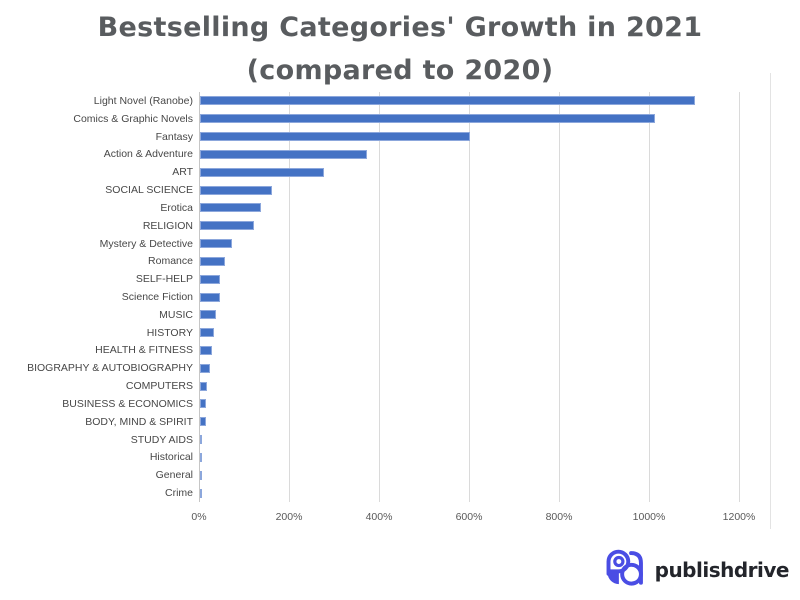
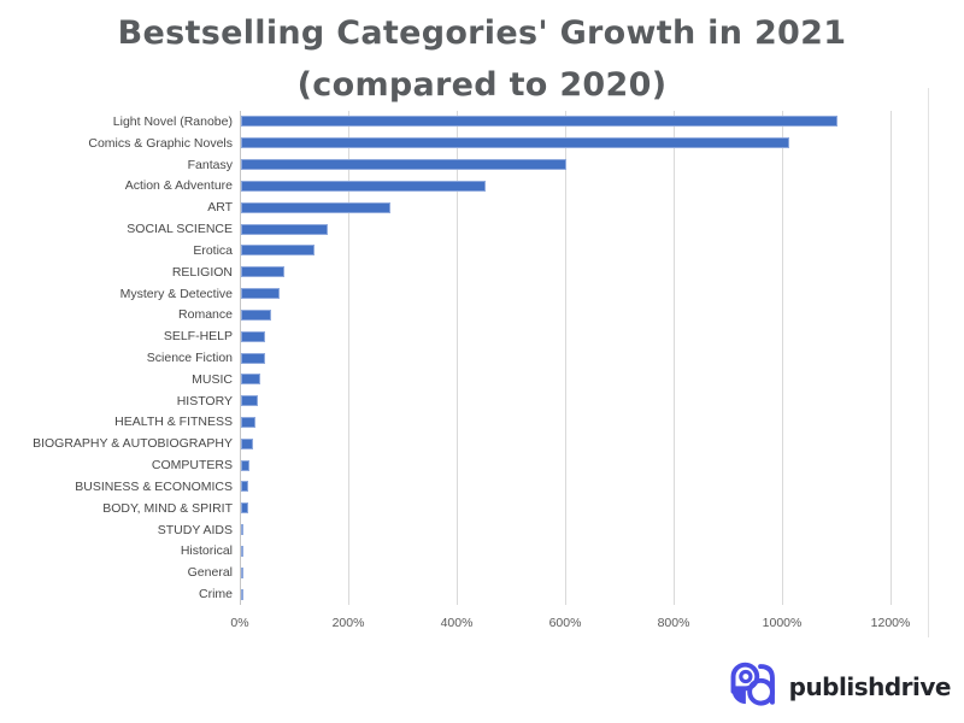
Action & Adventure: 370% -> 450%
RELIGION: 120% -> 80%
